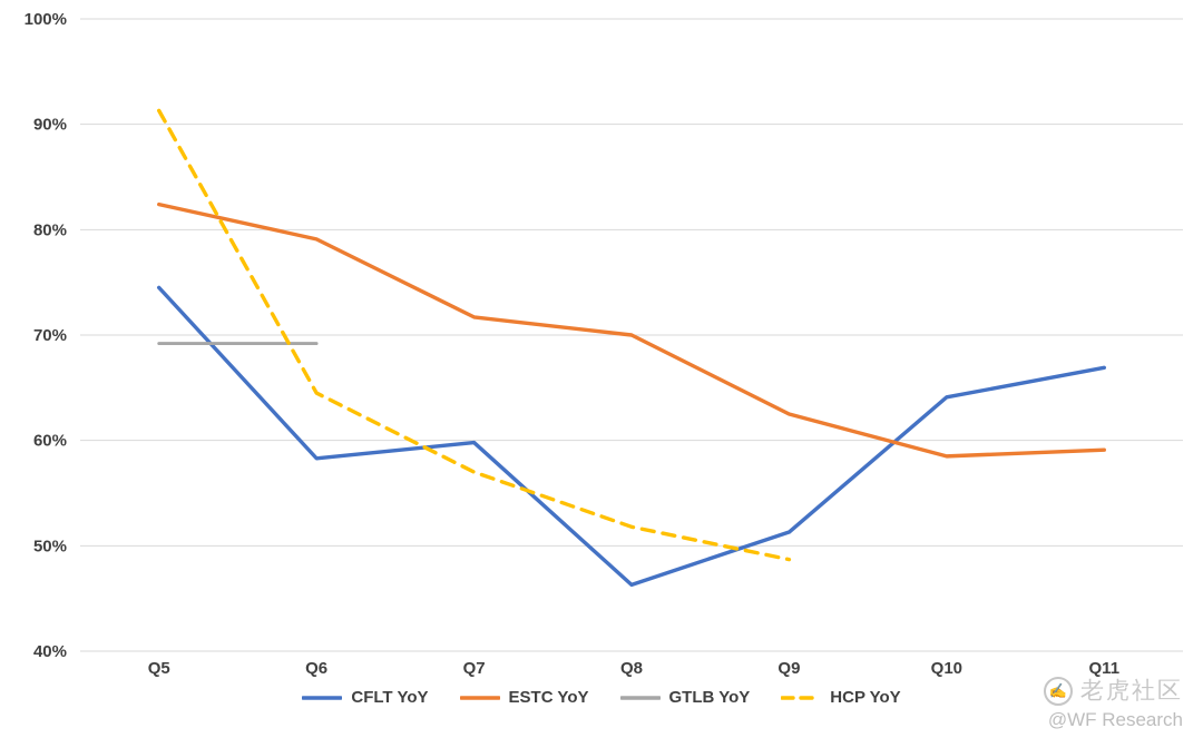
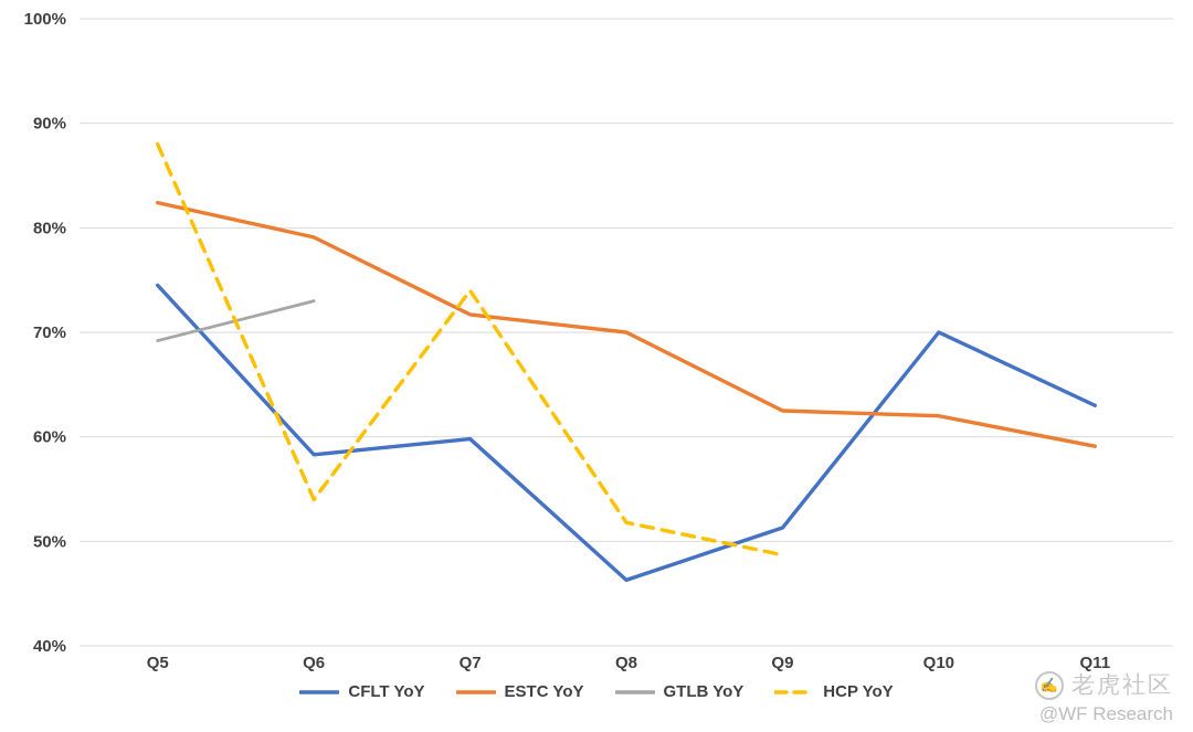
HCP YoY/Q5: 91% -> 88%
GTLB YoY/Q6: 69% -> 73%
HCP YoY/Q6: 64% -> 54%
HCP YoY/Q7: 57% -> 74%
CFLT YoY/Q10: 64% -> 70%
ESTC YoY/Q10: 58% -> 62%
CFLT YoY/Q11: 67% -> 63%
